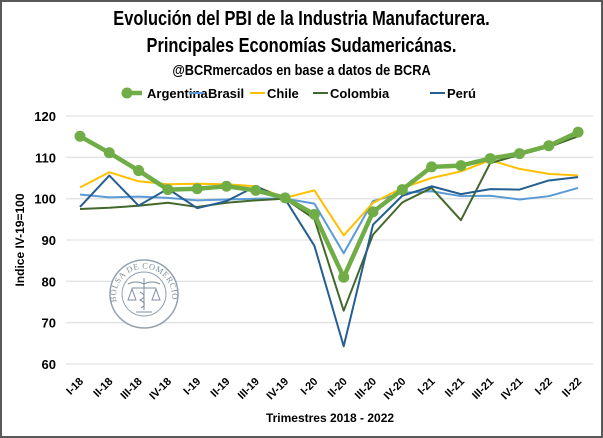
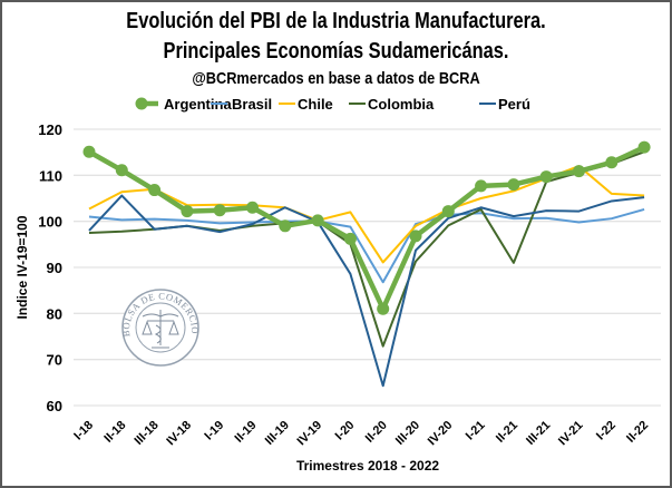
Chile/III-18: 104 -> 107
Perú/IV-18: 102 -> 99
Argentina/III-19: 102 -> 99
Colombia/II-21: 95 -> 91
Chile/IV-21: 107 -> 112
